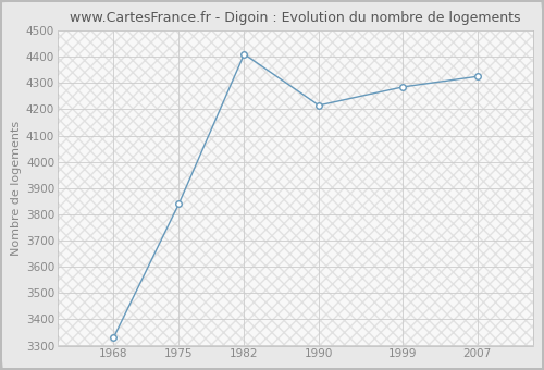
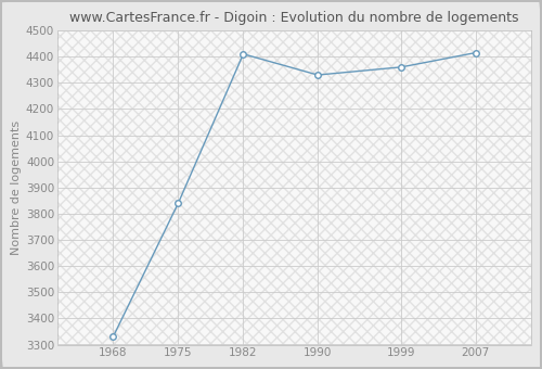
1990: 4215 -> 4330
1999: 4285 -> 4360
2007: 4325 -> 4415
